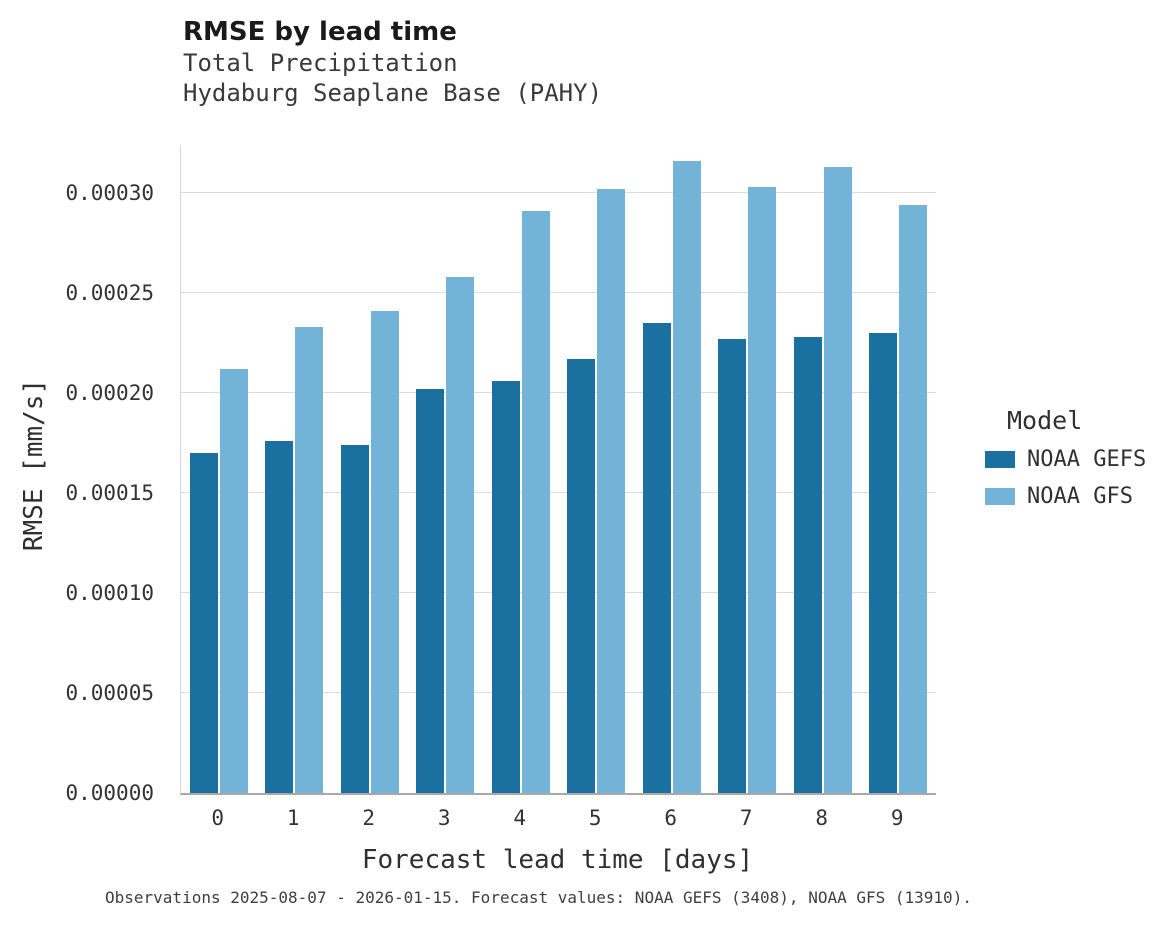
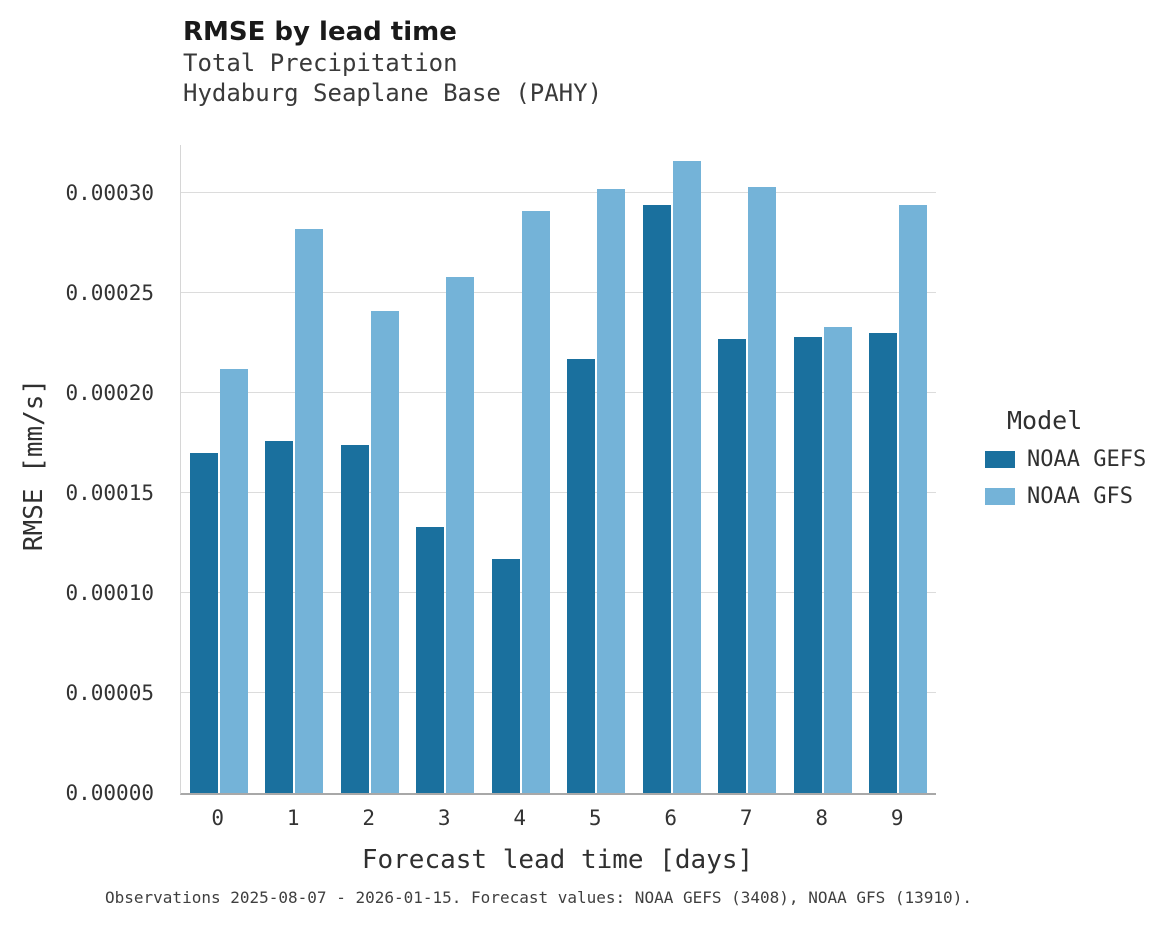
NOAA GFS/1: 0.000233 -> 0.000282
NOAA GEFS/3: 0.000202 -> 0.000133
NOAA GEFS/4: 0.000206 -> 0.000117
NOAA GEFS/6: 0.000235 -> 0.000294
NOAA GFS/8: 0.000313 -> 0.000233
